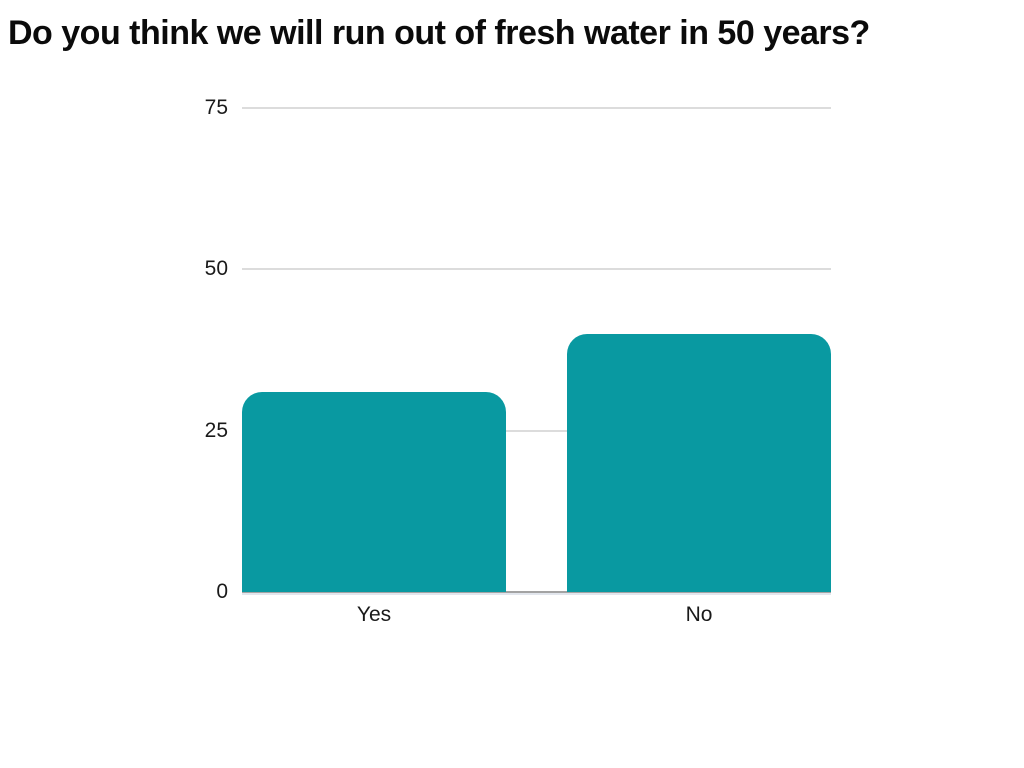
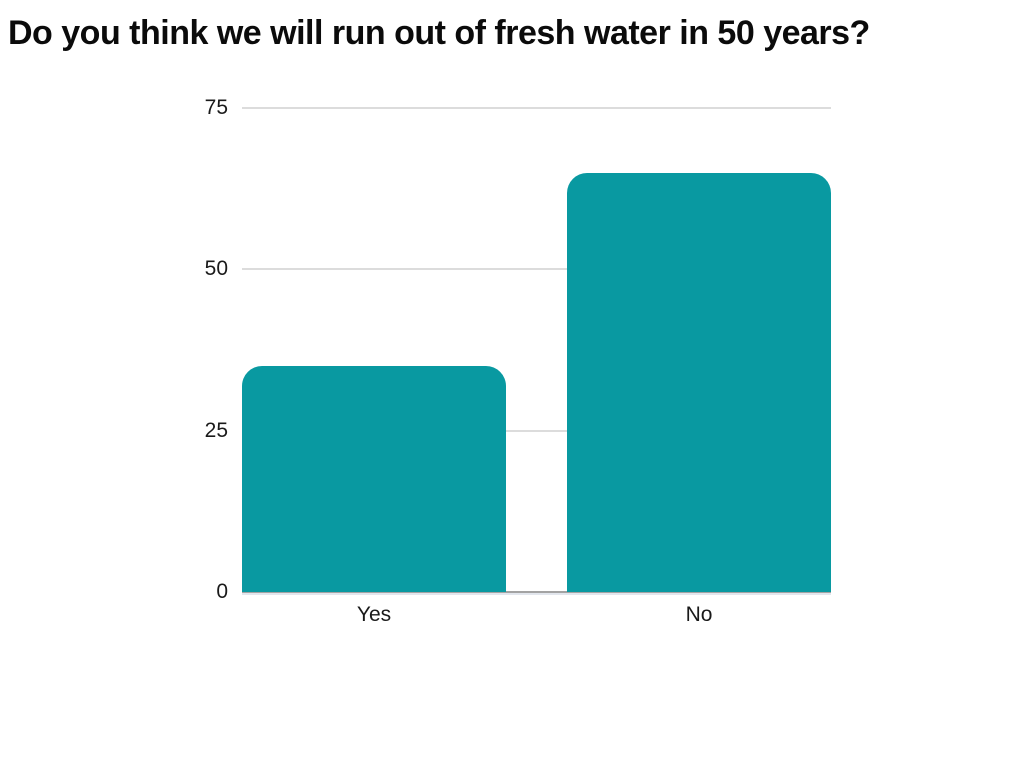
Yes: 31 -> 35
No: 40 -> 65
